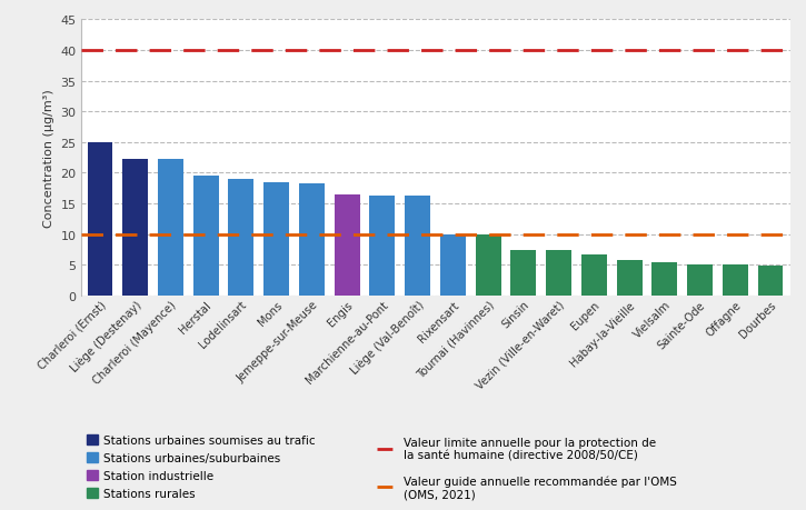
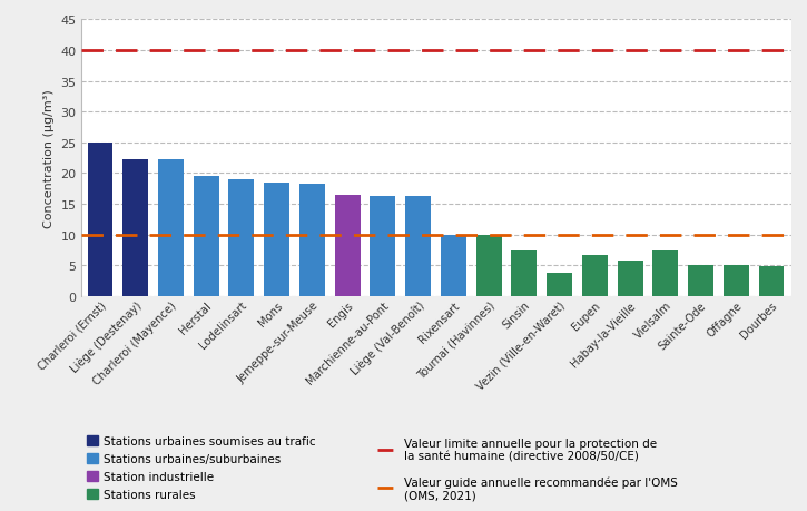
Vezin (Ville-en-Waret): 7.4 -> 3.8
Vielsalm: 5.4 -> 7.4
